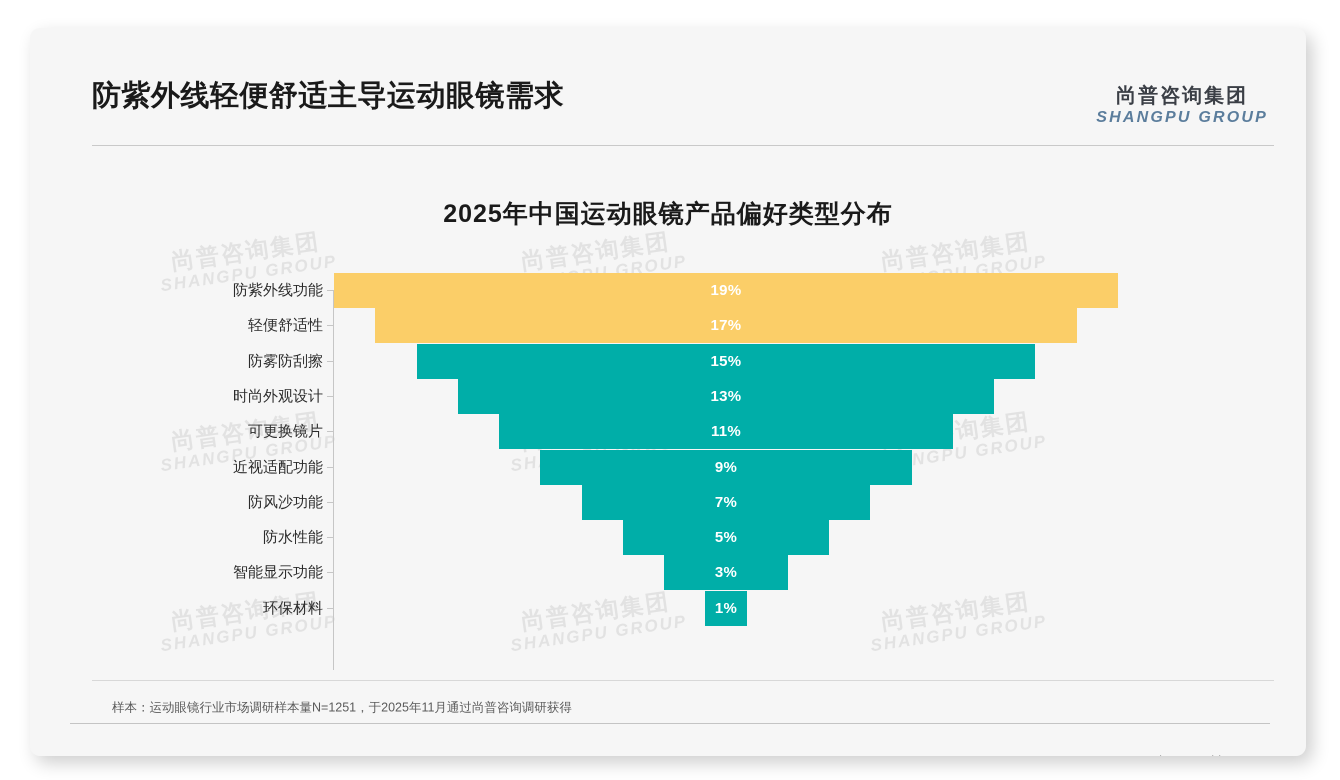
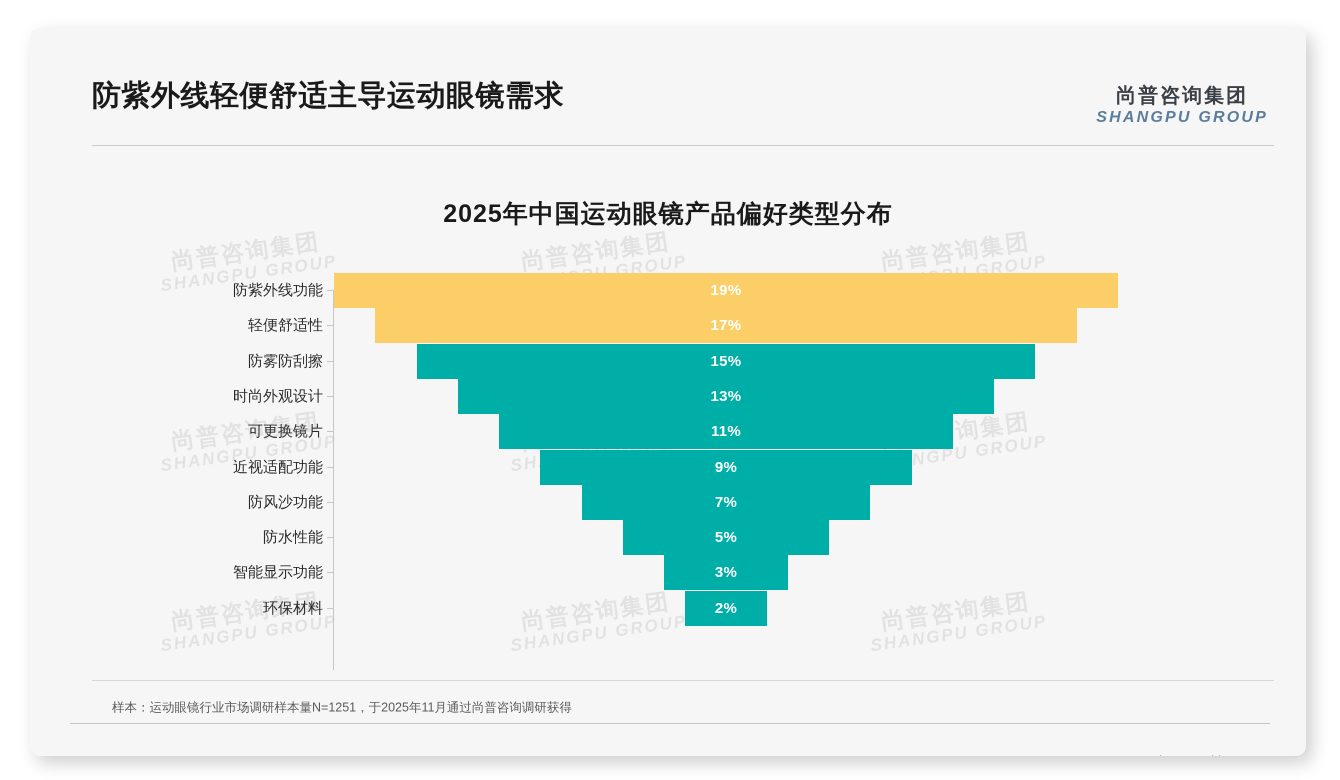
环保材料: 1% -> 2%
